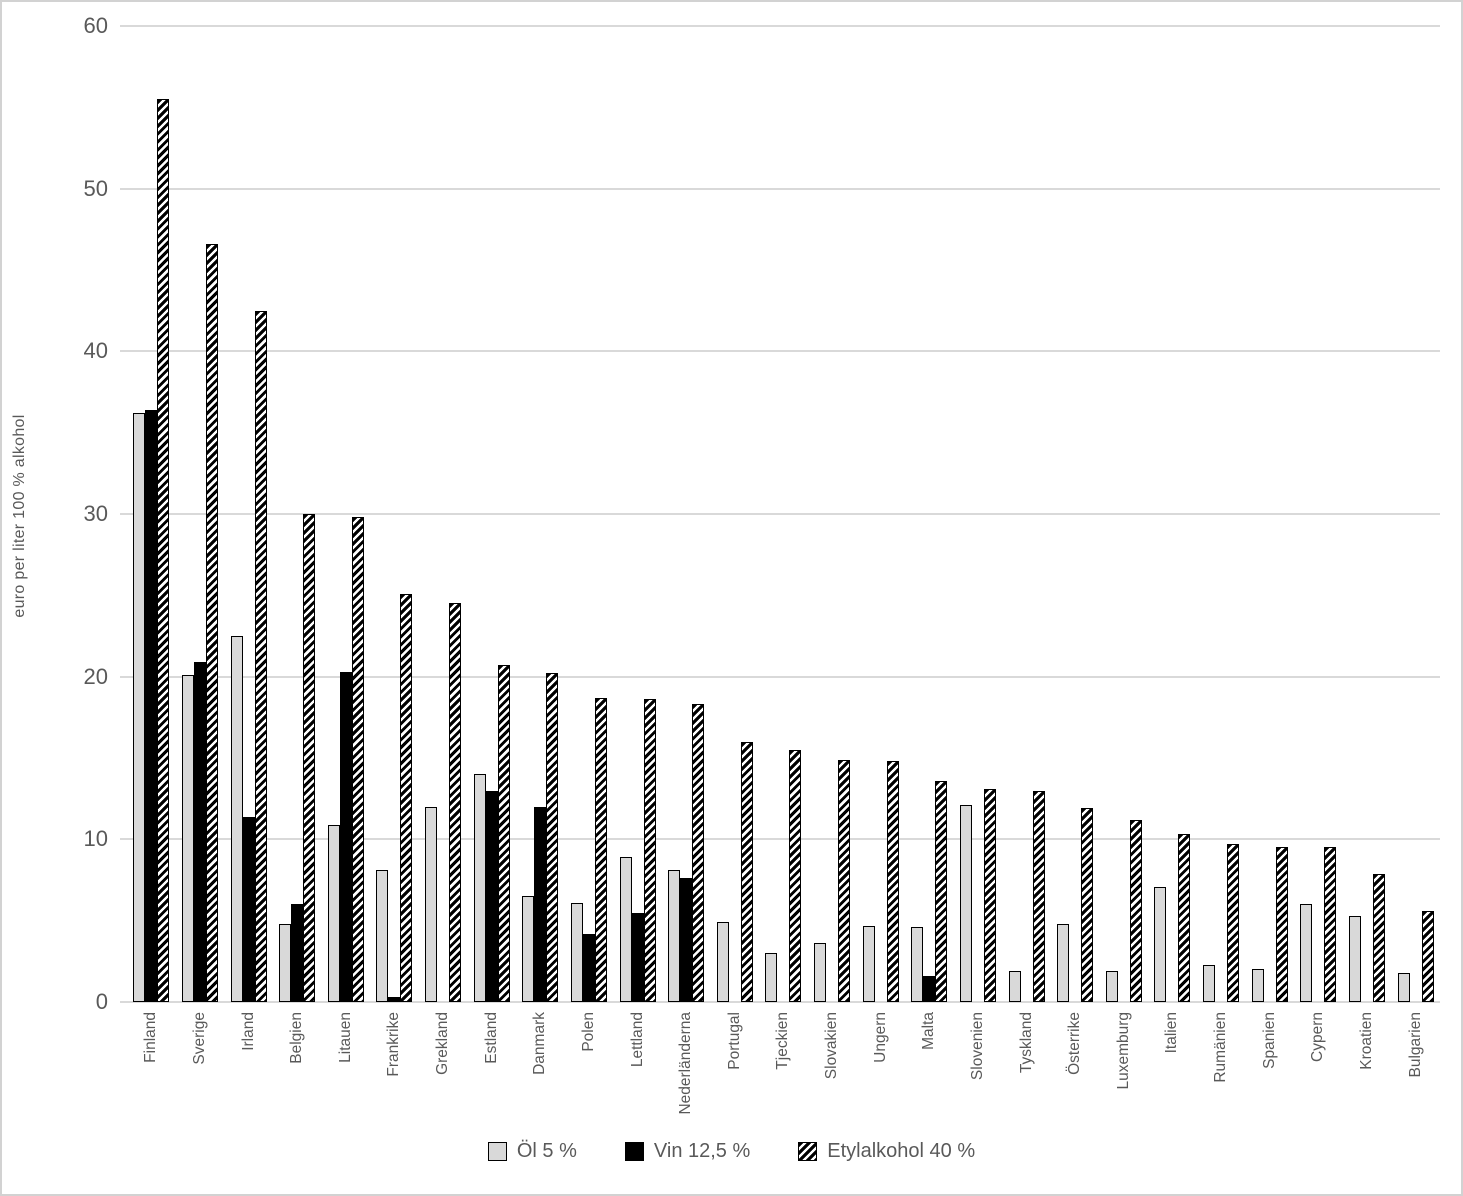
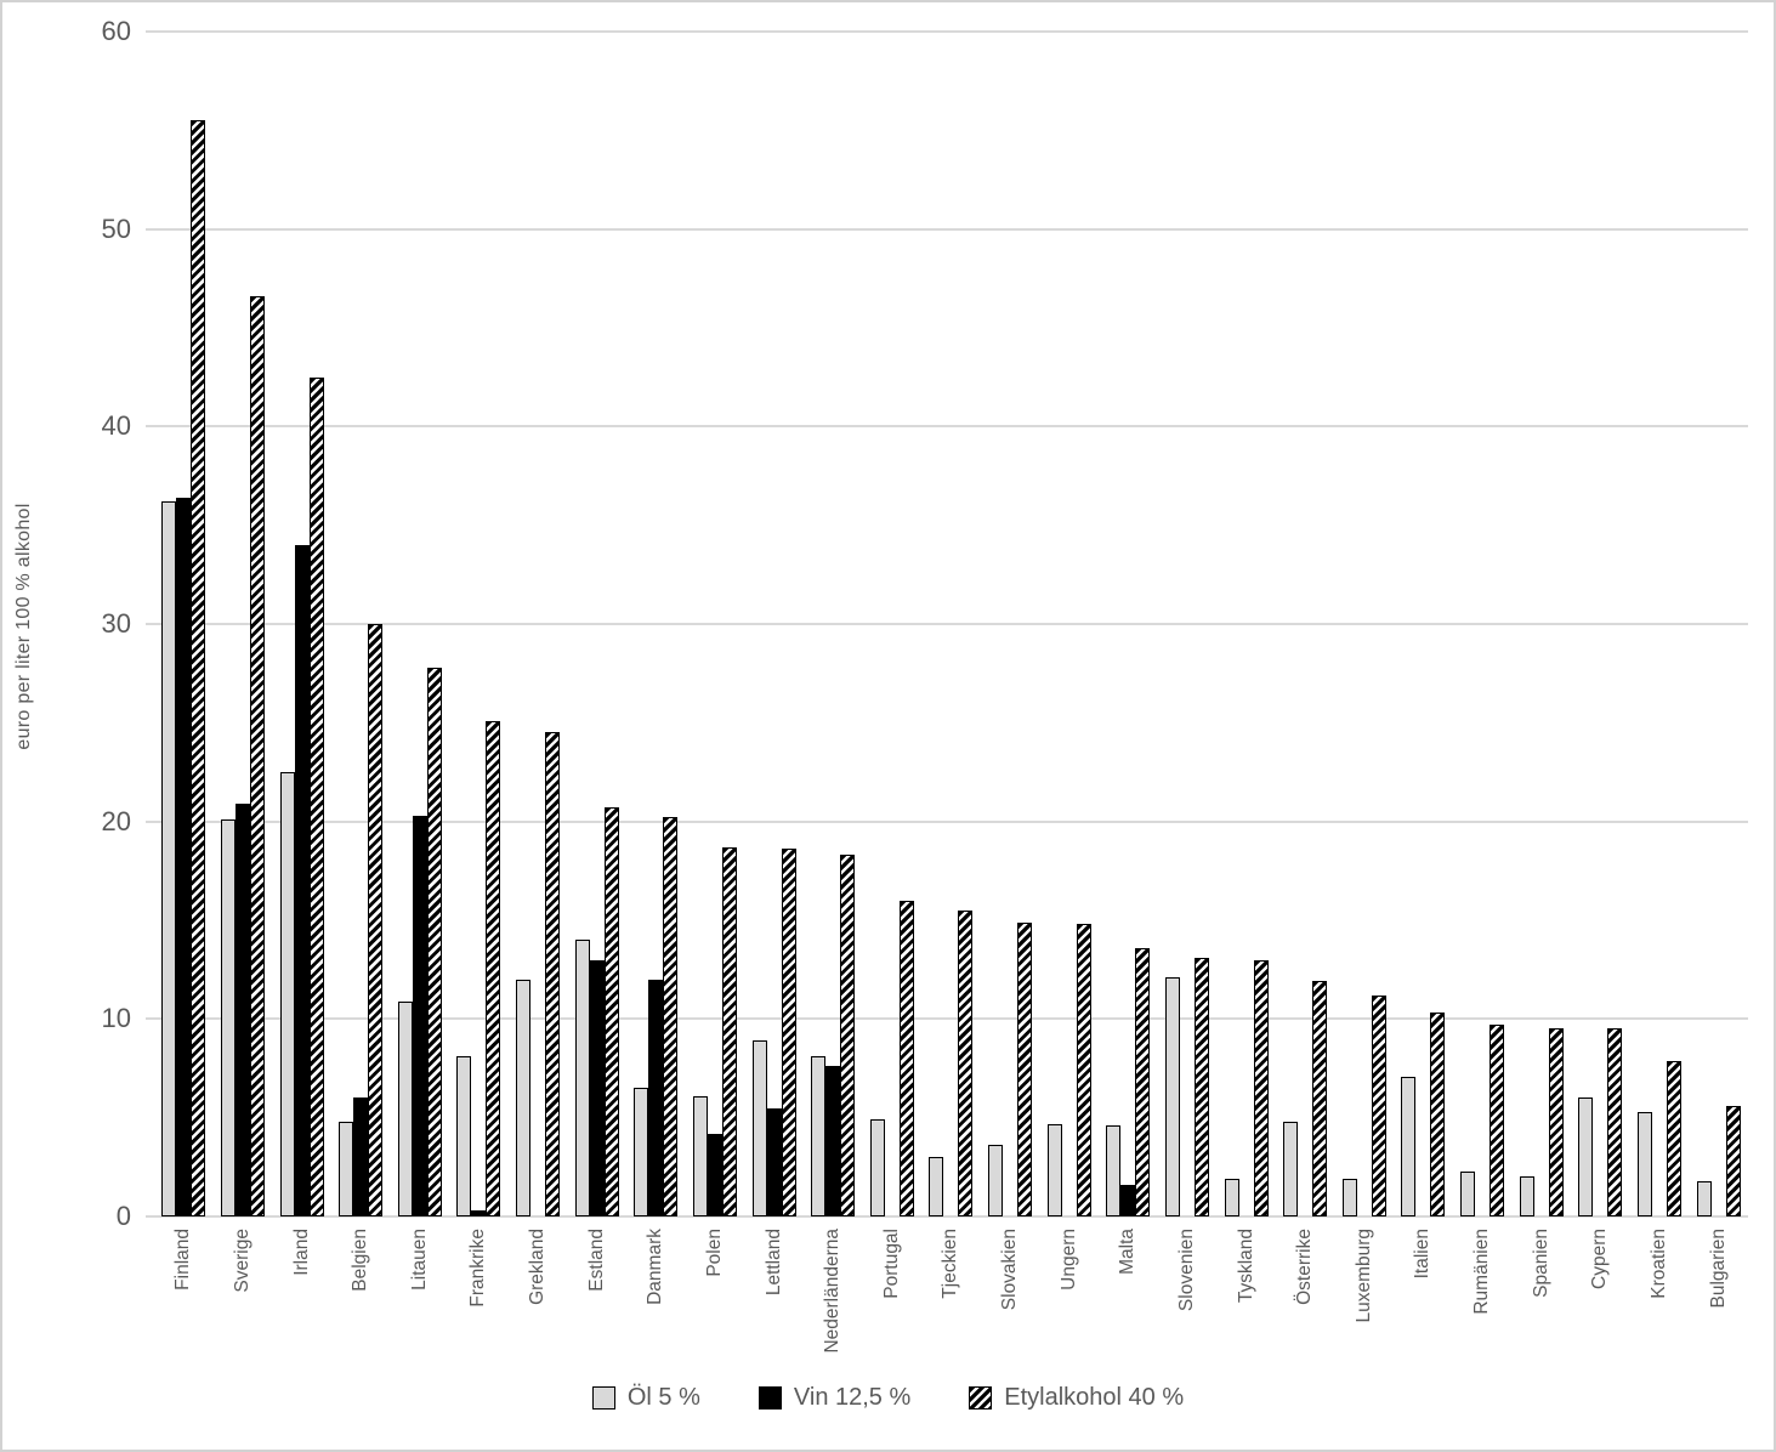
Vin 12,5 %/Irland: 11.4 -> 34.0
Etylalkohol 40 %/Litauen: 29.8 -> 27.8
